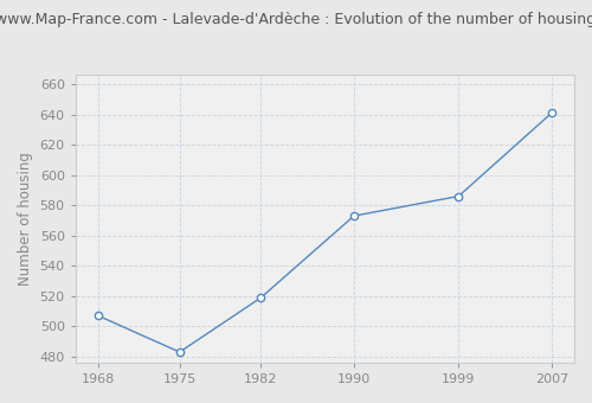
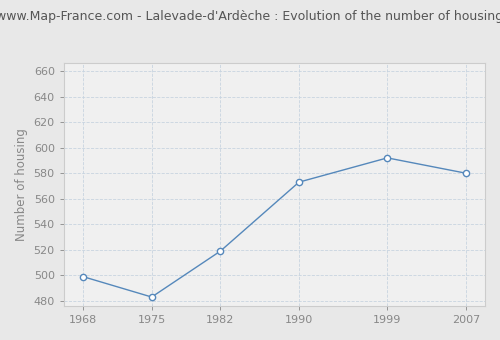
1968: 507 -> 499
1999: 586 -> 592
2007: 641 -> 580
